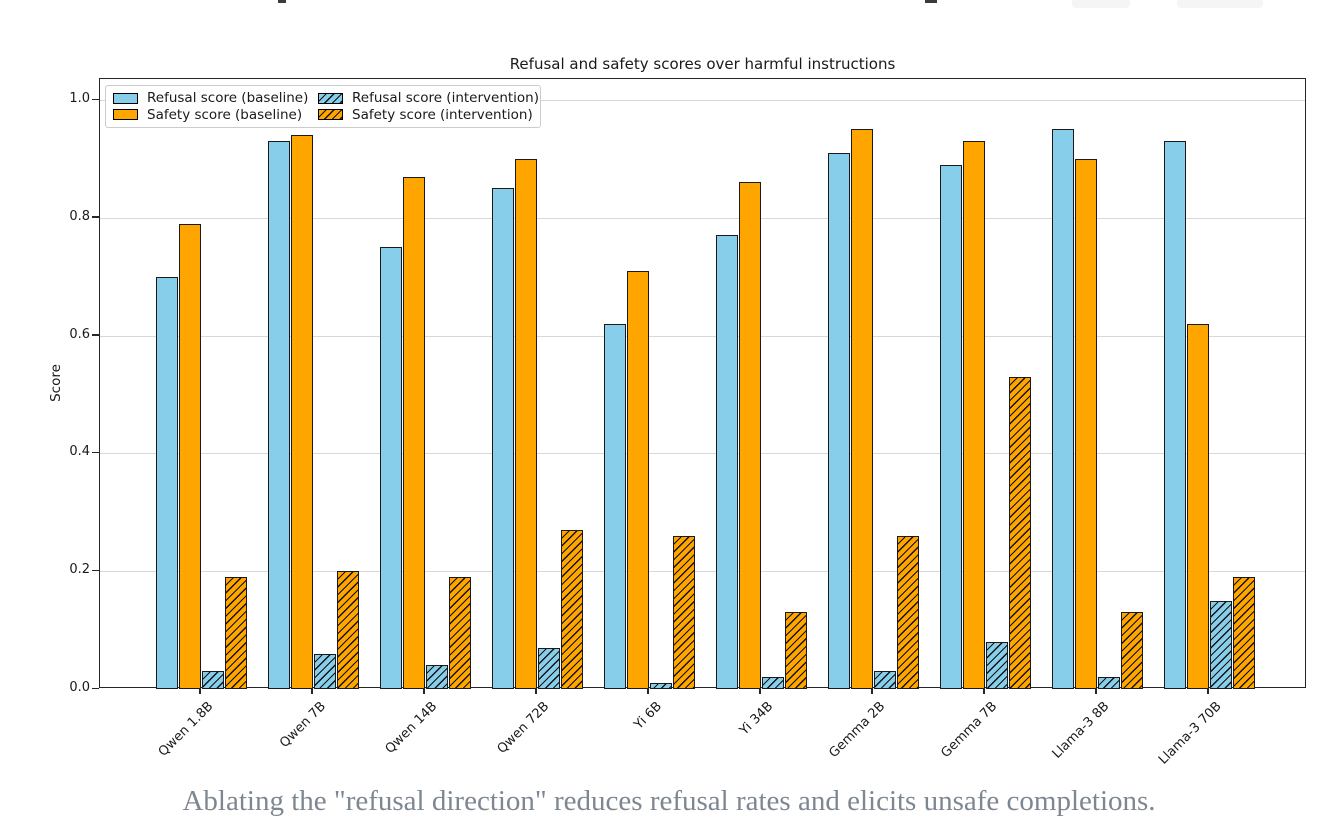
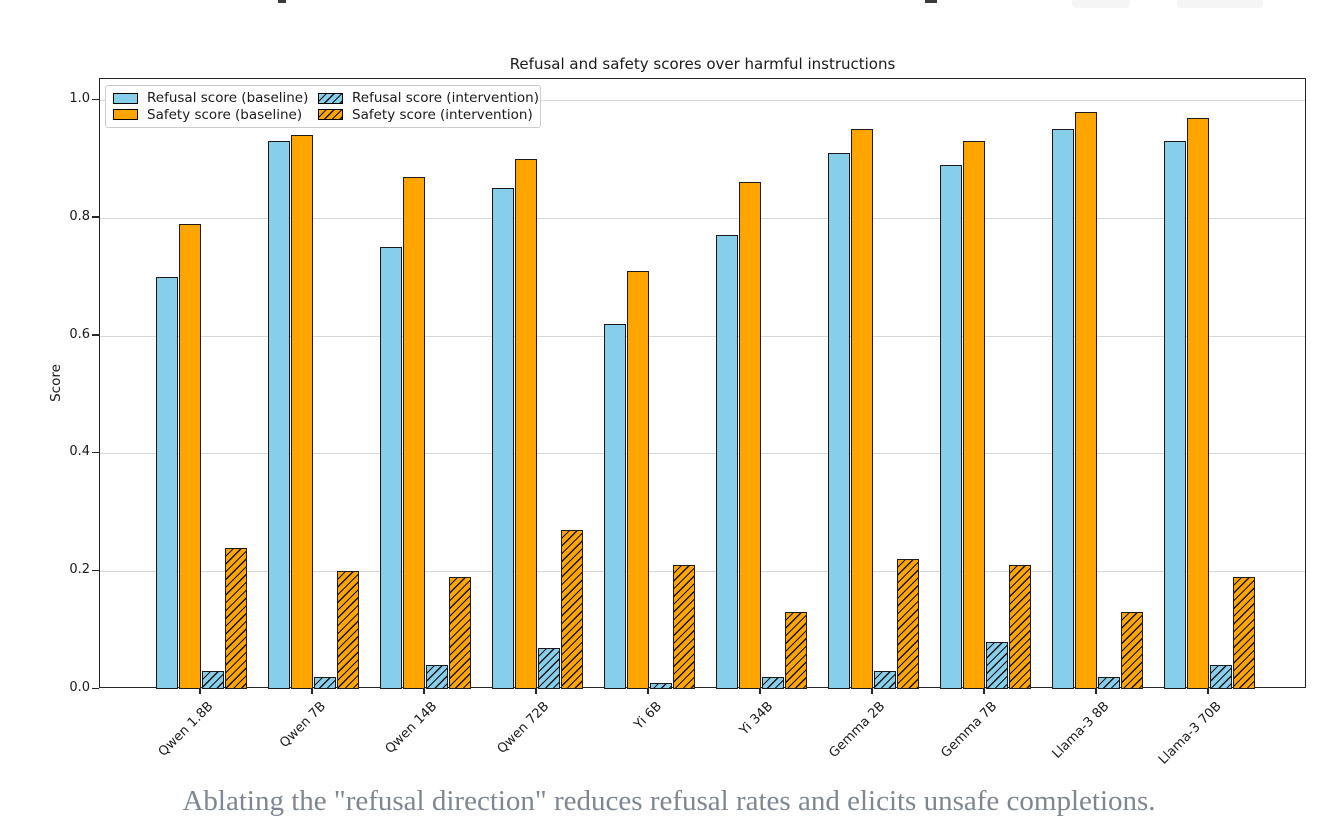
Safety score (intervention)/Qwen 1.8B: 0.19 -> 0.24
Refusal score (intervention)/Qwen 7B: 0.06 -> 0.02
Safety score (intervention)/Yi 6B: 0.26 -> 0.21
Safety score (intervention)/Gemma 2B: 0.26 -> 0.22
Safety score (intervention)/Gemma 7B: 0.53 -> 0.21
Safety score (baseline)/Llama-3 8B: 0.90 -> 0.98
Safety score (baseline)/Llama-3 70B: 0.62 -> 0.97
Refusal score (intervention)/Llama-3 70B: 0.15 -> 0.04
